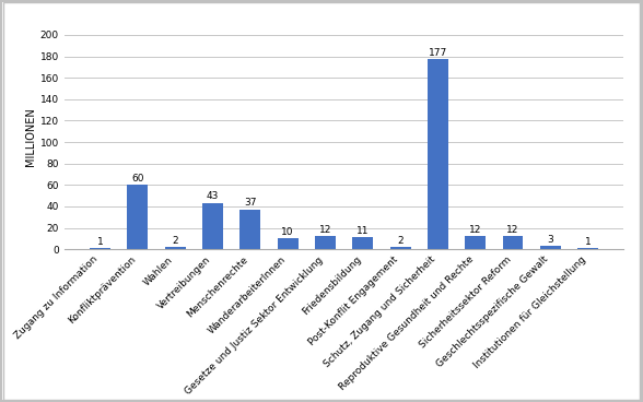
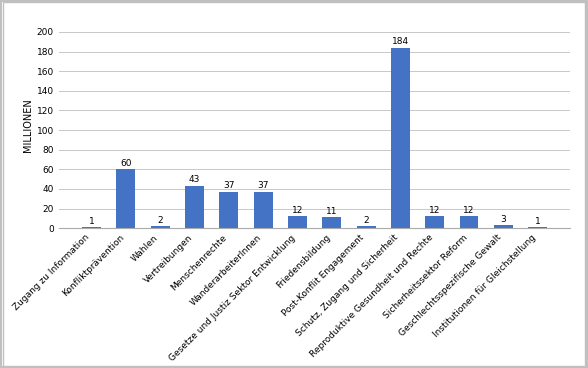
WanderarbeiterInnen: 10 -> 37
Schutz, Zugang und Sicherheit: 177 -> 184
